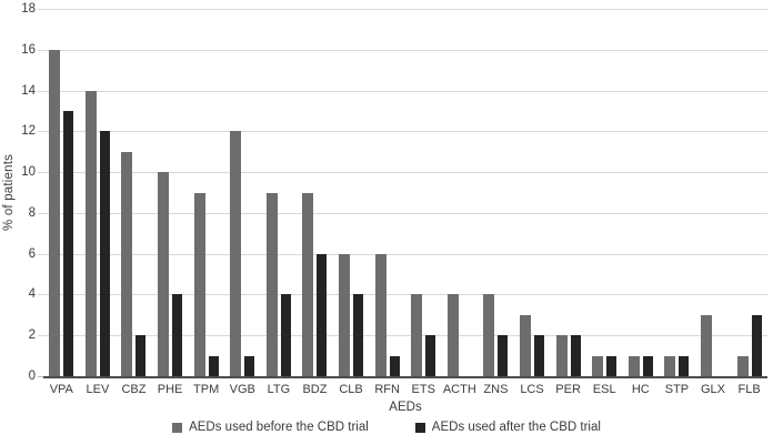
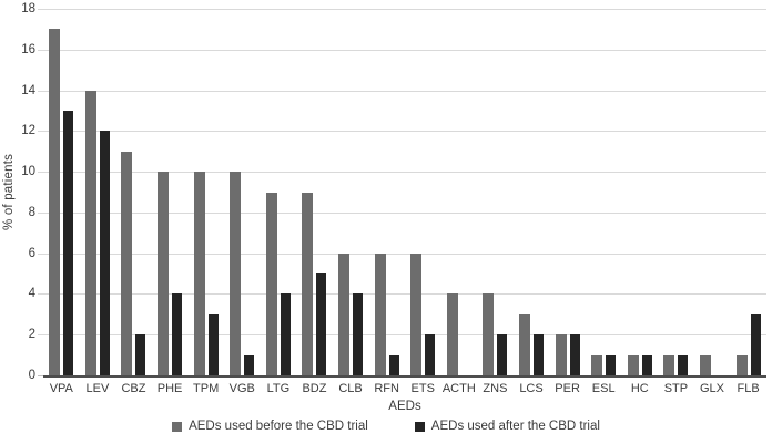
AEDs used before the CBD trial/VPA: 16 -> 17
AEDs used before the CBD trial/TPM: 9 -> 10
AEDs used after the CBD trial/TPM: 1 -> 3
AEDs used before the CBD trial/VGB: 12 -> 10
AEDs used after the CBD trial/BDZ: 6 -> 5
AEDs used before the CBD trial/ETS: 4 -> 6
AEDs used before the CBD trial/GLX: 3 -> 1
